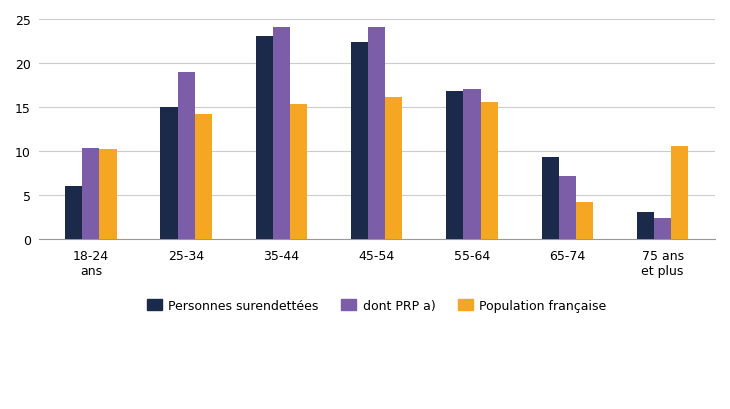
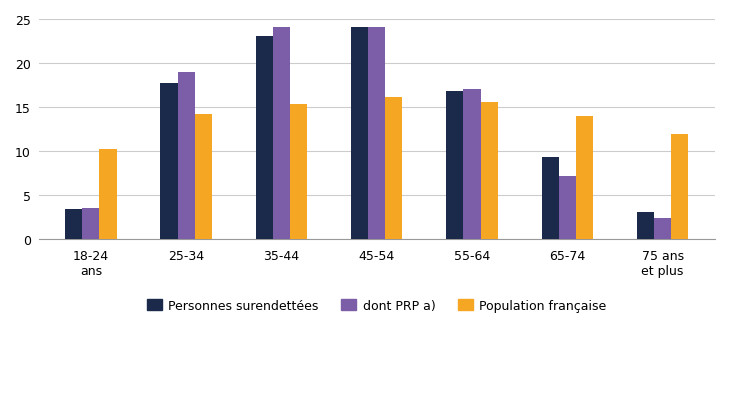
Personnes surendettées/18-24 ans: 6.0 -> 3.4
dont PRP a)/18-24 ans: 10.4 -> 3.6
Personnes surendettées/25-34: 15.0 -> 17.7
Personnes surendettées/45-54: 22.4 -> 24.1
Population française/65-74: 4.2 -> 14.0
Population française/75 ans et plus: 10.6 -> 12.0
